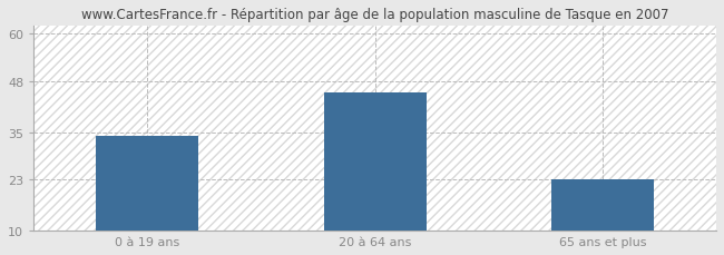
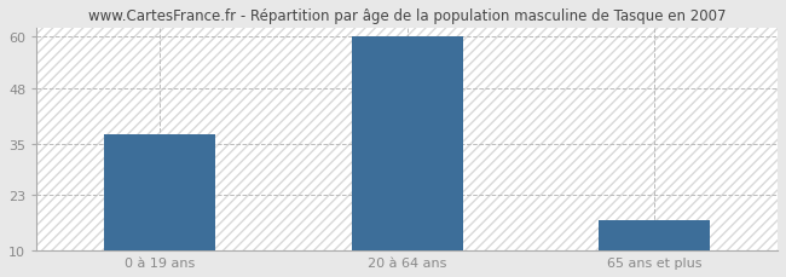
0 à 19 ans: 34 -> 37
20 à 64 ans: 45 -> 60
65 ans et plus: 23 -> 17
